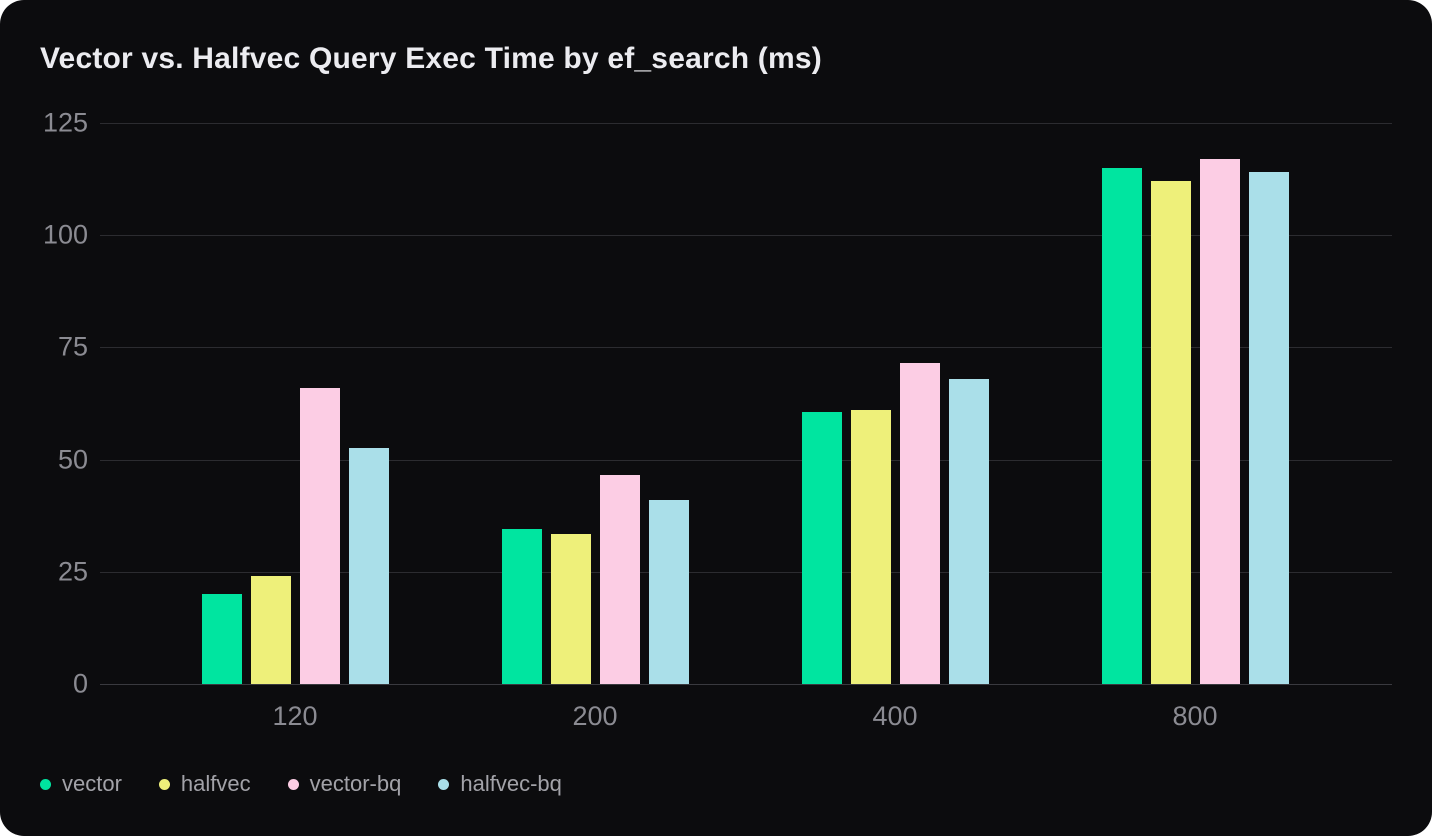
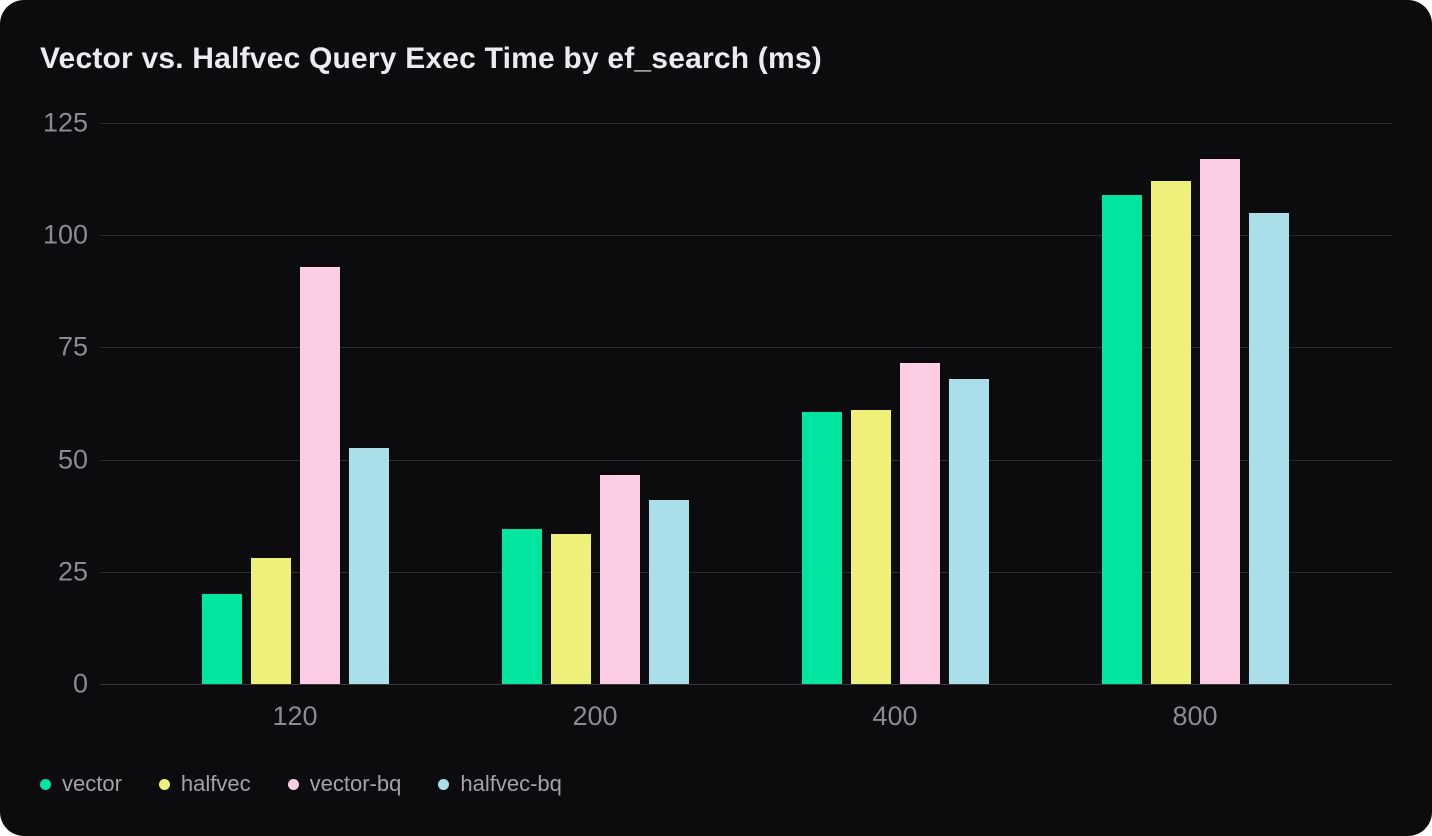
halfvec/120: 24 -> 28
vector-bq/120: 66 -> 93
vector/800: 115 -> 109
halfvec-bq/800: 114 -> 105
